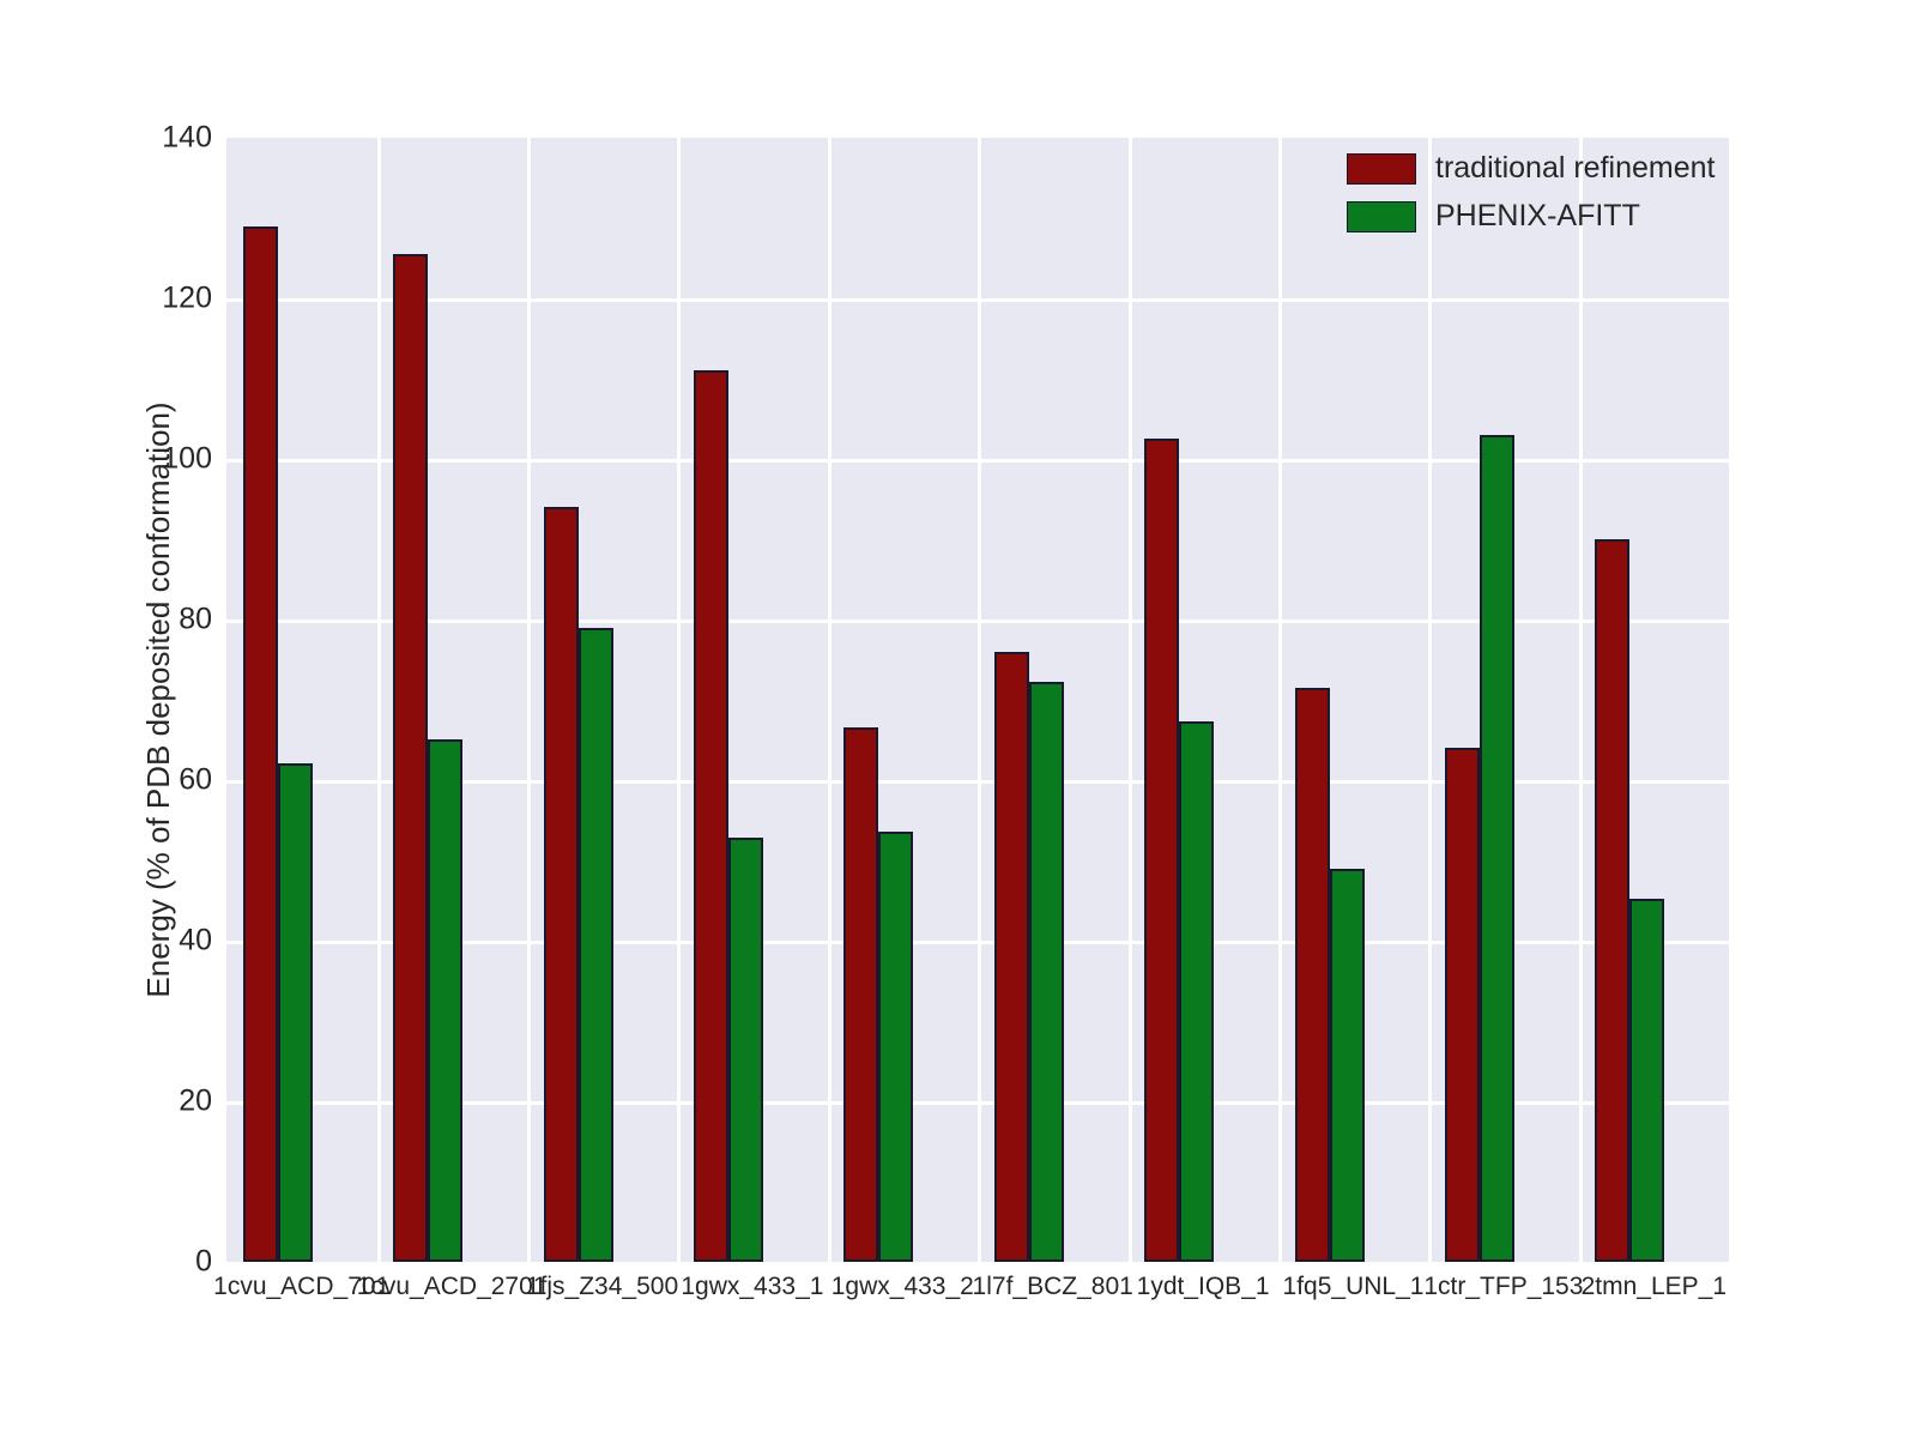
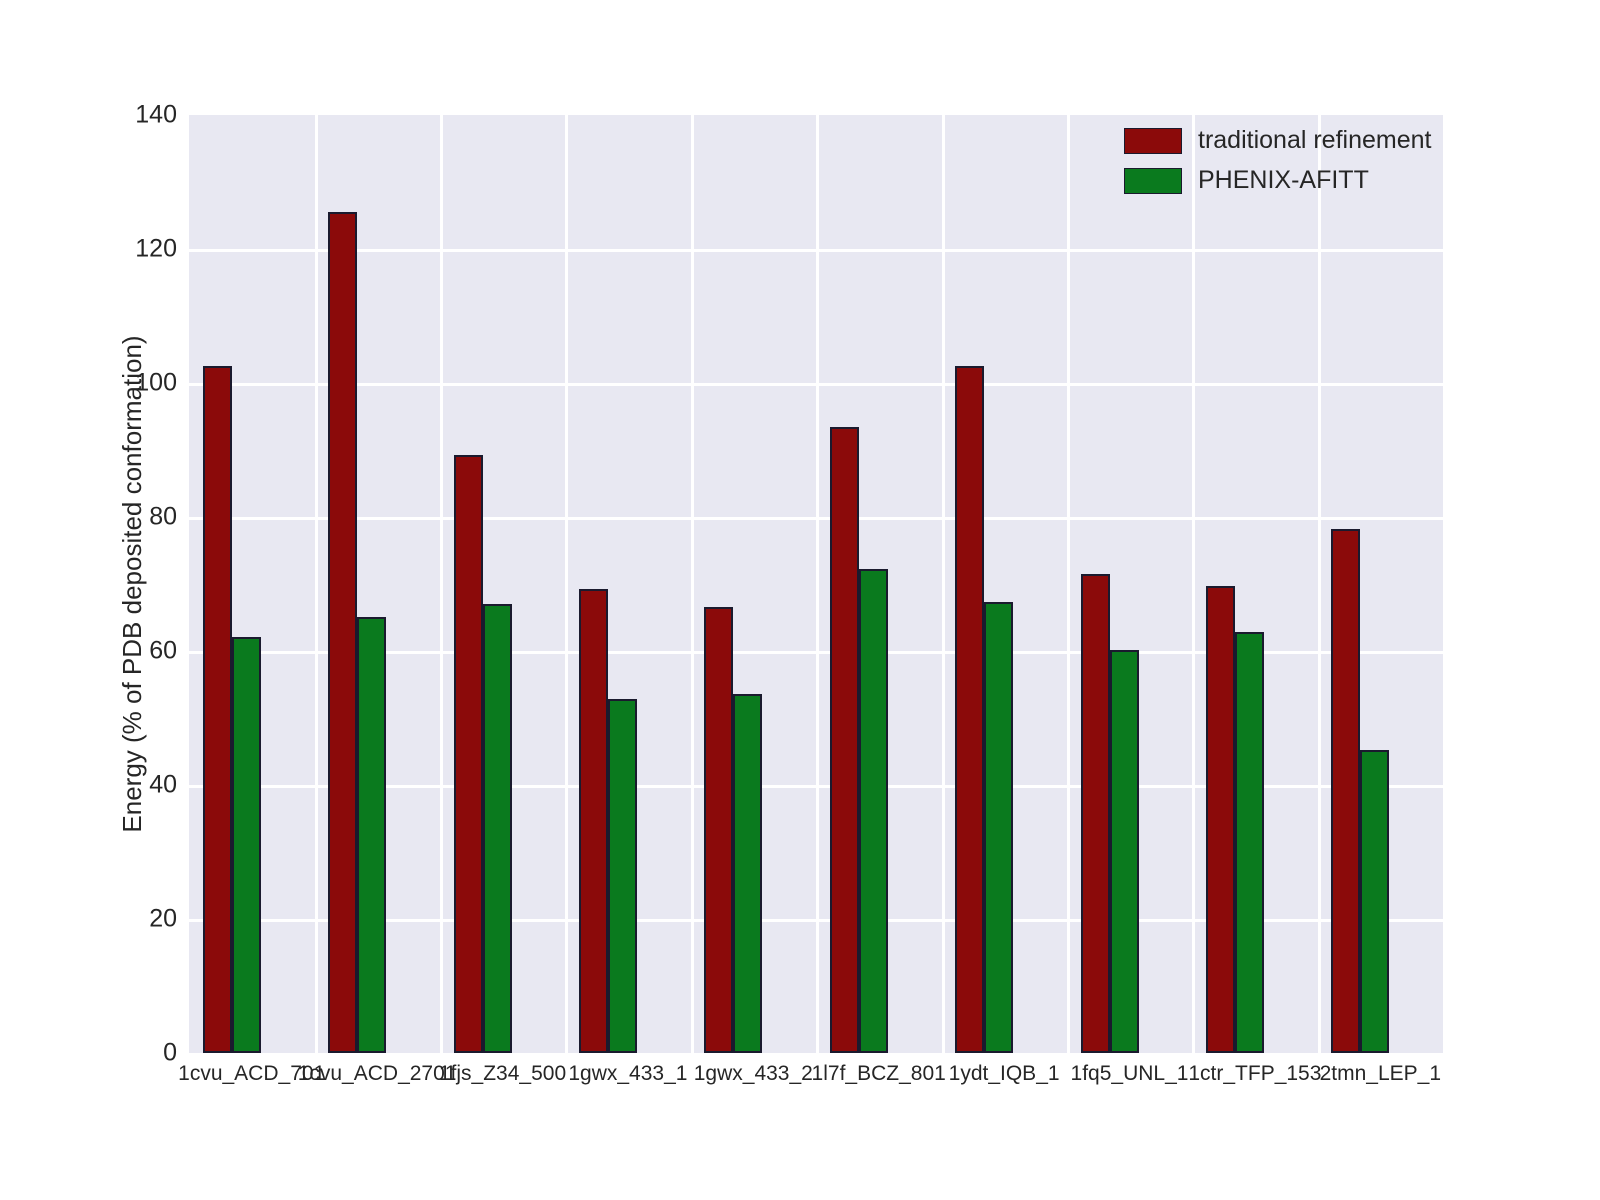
traditional refinement/1cvu_ACD_701: 129 -> 102
traditional refinement/1fjs_Z34_500: 94 -> 89
PHENIX-AFITT/1fjs_Z34_500: 79 -> 67
traditional refinement/1gwx_433_1: 111 -> 69
traditional refinement/1l7f_BCZ_801: 76 -> 94
PHENIX-AFITT/1fq5_UNL_1: 49 -> 60
traditional refinement/1ctr_TFP_153: 64 -> 70
PHENIX-AFITT/1ctr_TFP_153: 103 -> 63
traditional refinement/2tmn_LEP_1: 90 -> 78
